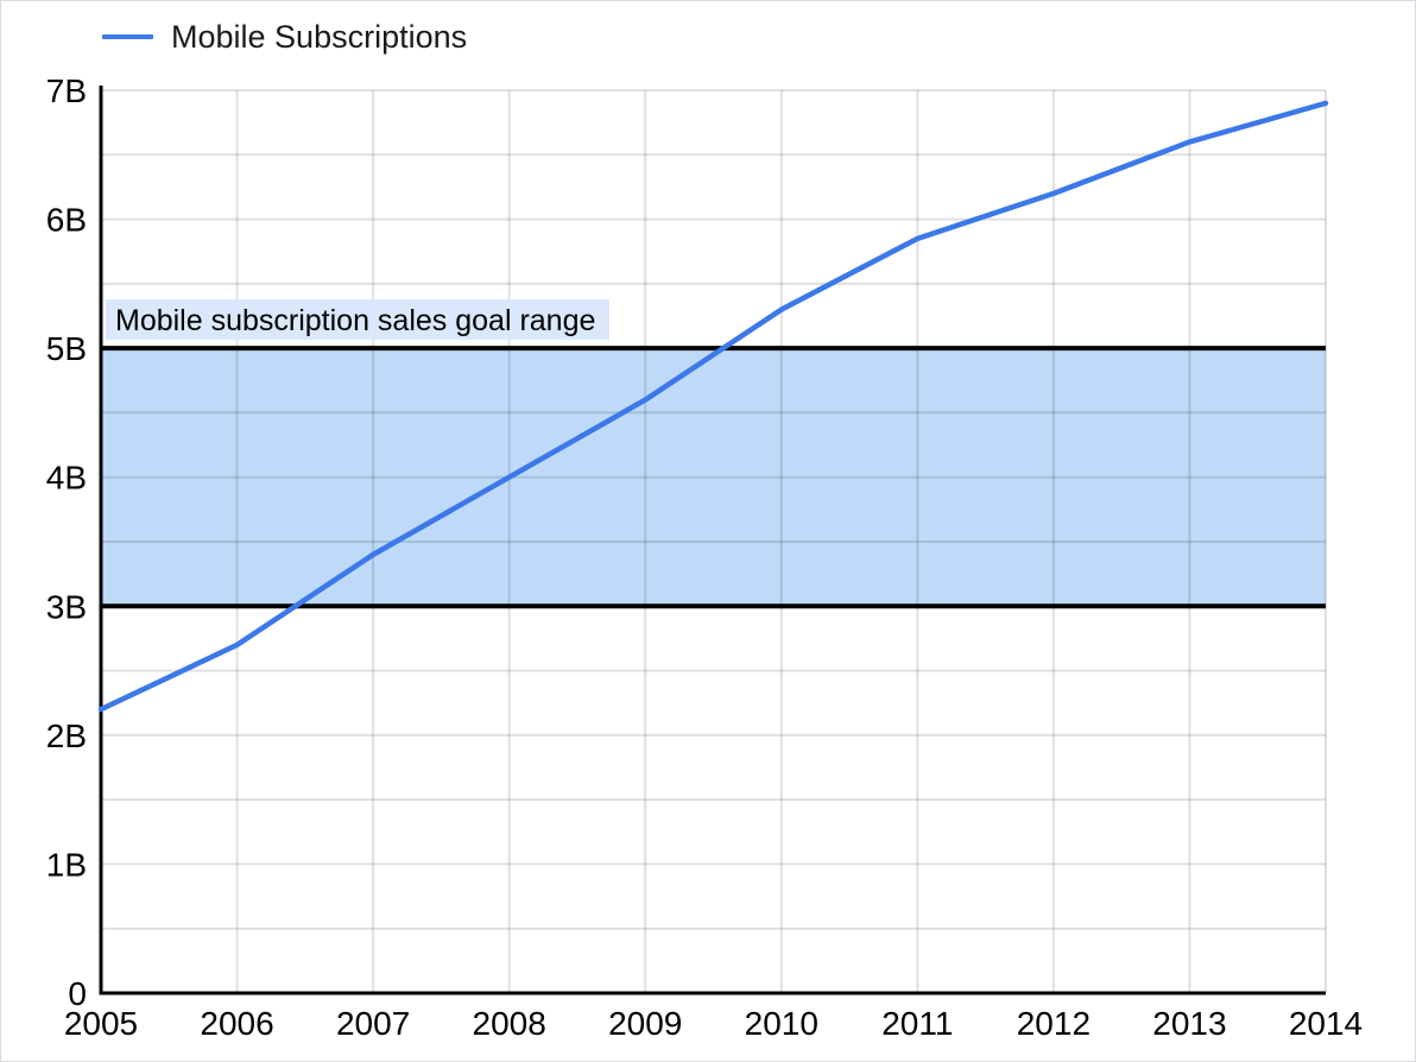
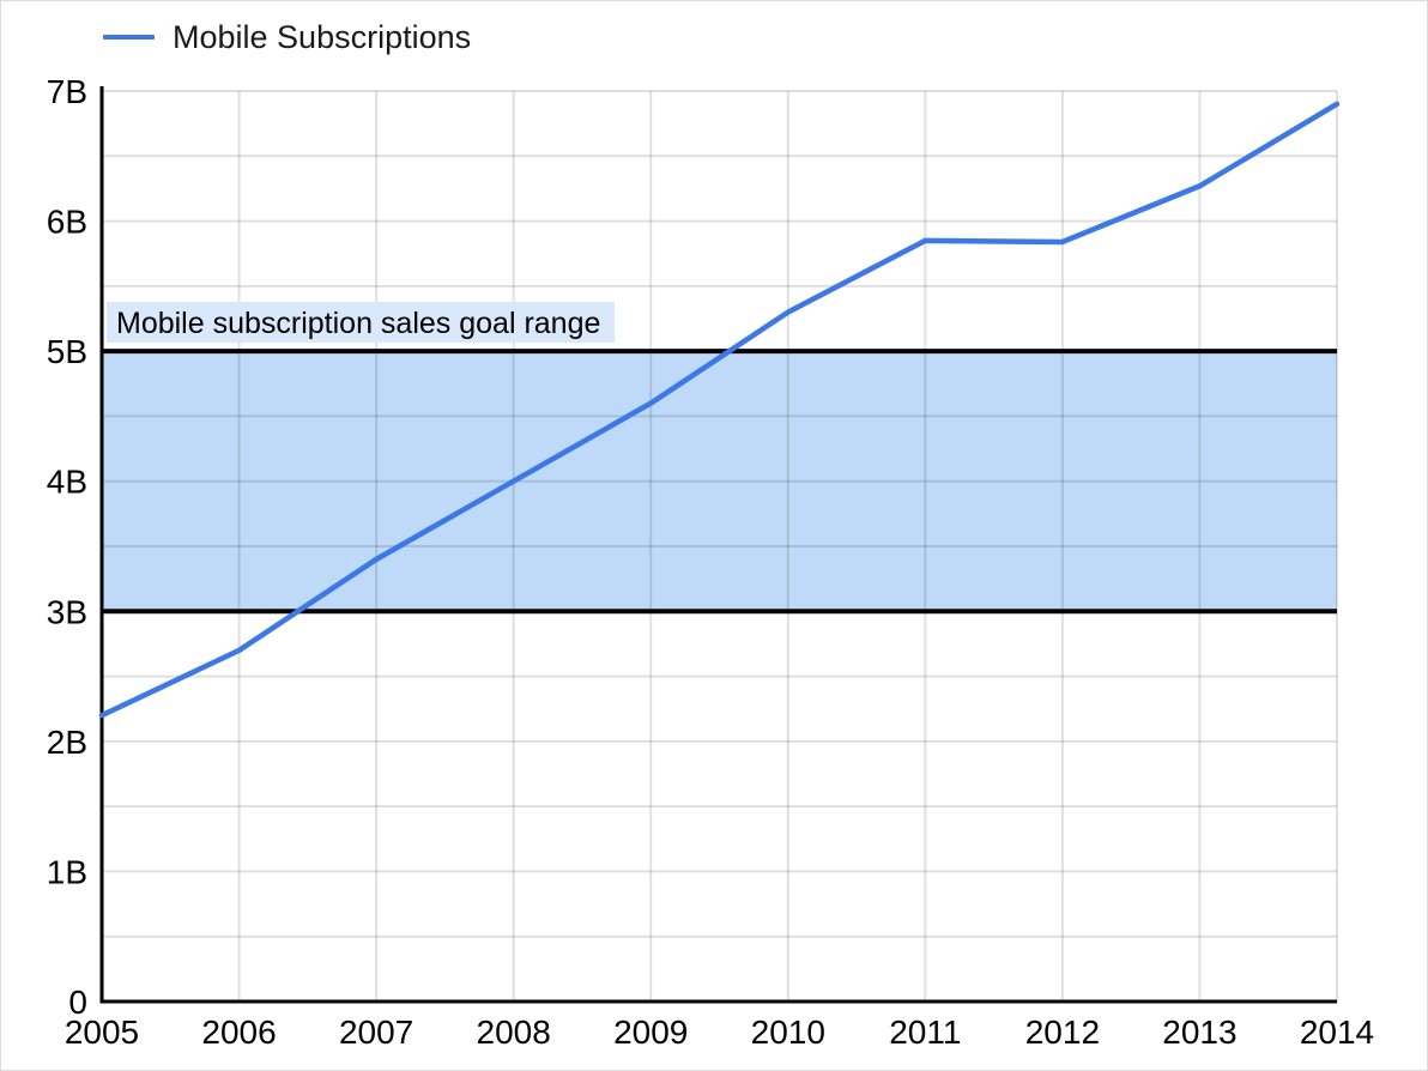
2012: 6.20B -> 5.84B
2013: 6.60B -> 6.27B
